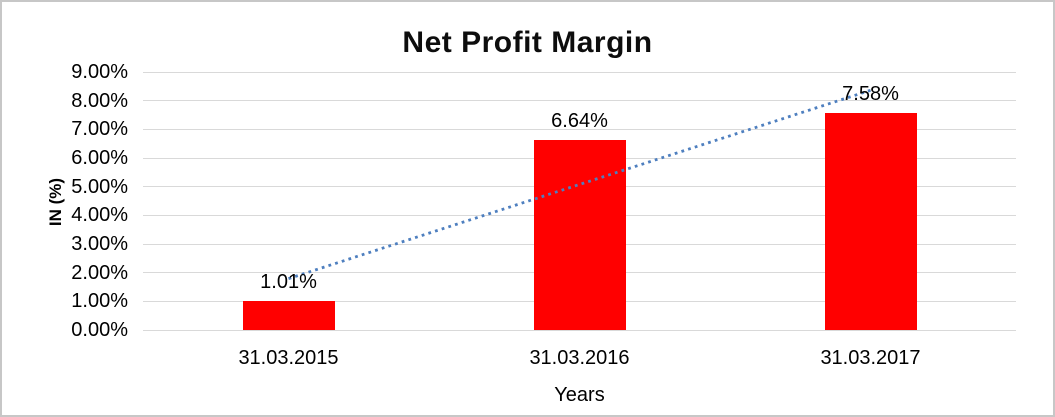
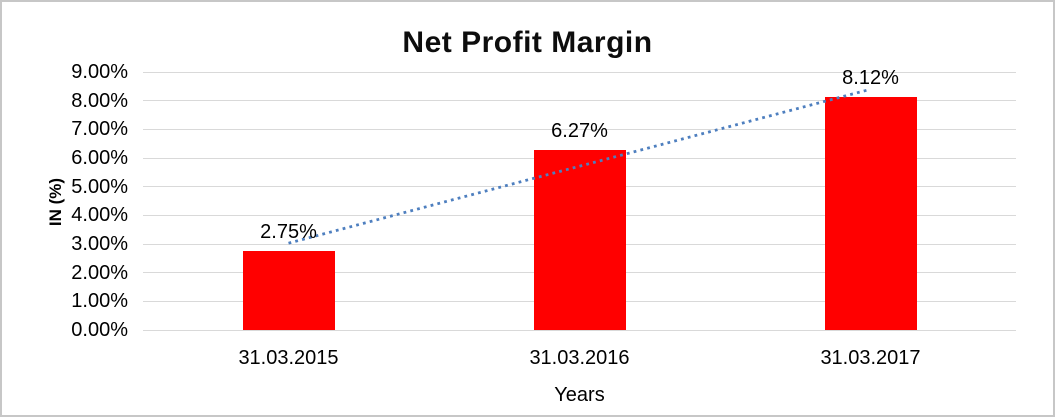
31.03.2015: 1.01% -> 2.75%
31.03.2016: 6.64% -> 6.27%
31.03.2017: 7.58% -> 8.12%
